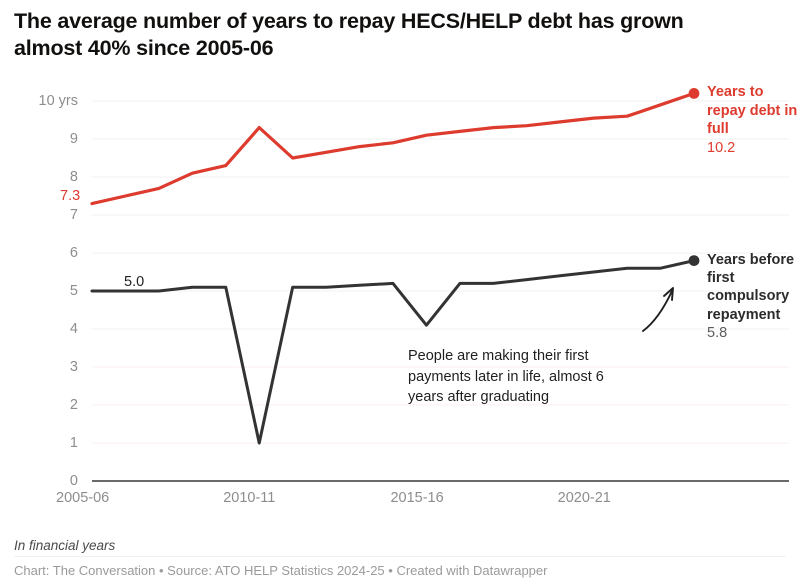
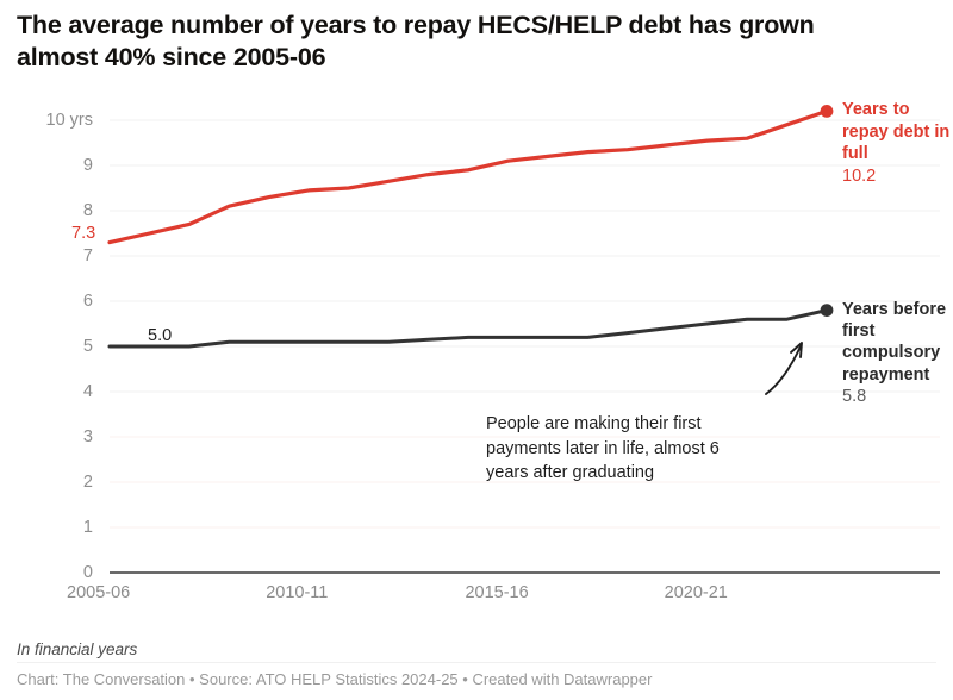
Years to repay debt in full/2010-11: 9.3 -> 8.4
Years before first compulsory repayment/2010-11: 1.0 -> 5.1
Years before first compulsory repayment/2015-16: 4.1 -> 5.2
